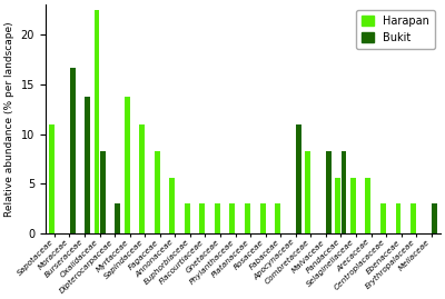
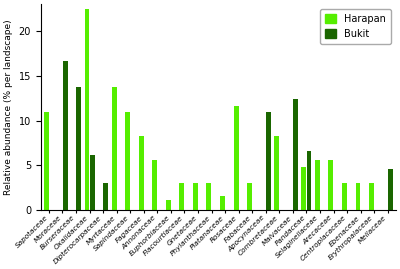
Bukit/Oxalidaceae: 8.3 -> 6.2
Harapan/Euphorbiaceae: 3.0 -> 1.2
Harapan/Platanaceae: 3.0 -> 1.6
Harapan/Rosaceae: 3.0 -> 11.6
Bukit/Malvaceae: 8.3 -> 12.4
Harapan/Pandaceae: 5.6 -> 4.8
Bukit/Pandaceae: 8.3 -> 6.6
Bukit/Meliaceae: 3.0 -> 4.6
